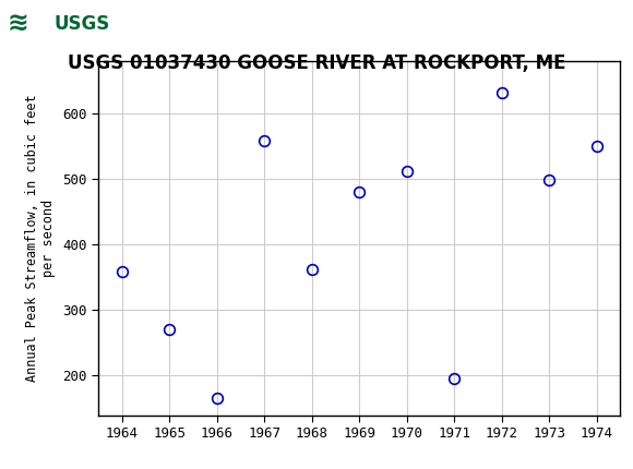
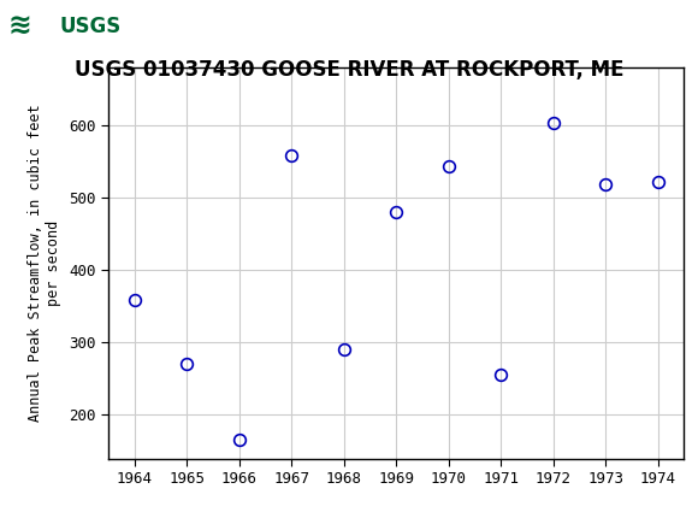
1968: 362 -> 290
1970: 512 -> 544
1971: 196 -> 256
1972: 632 -> 604
1973: 498 -> 518
1974: 550 -> 522
